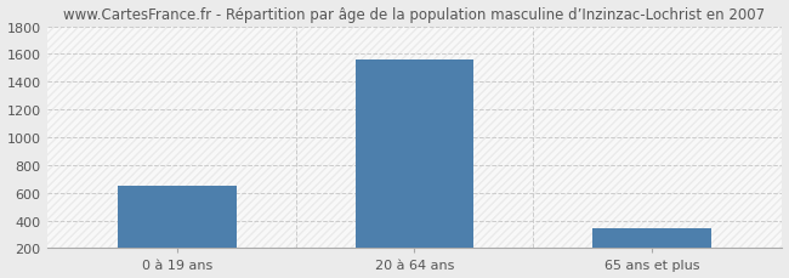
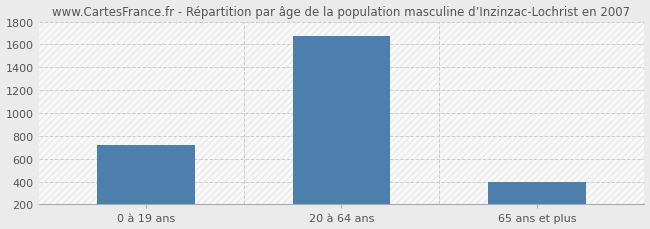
0 à 19 ans: 650 -> 720
20 à 64 ans: 1560 -> 1670
65 ans et plus: 340 -> 400
